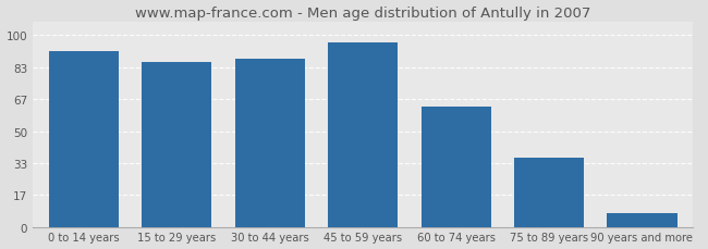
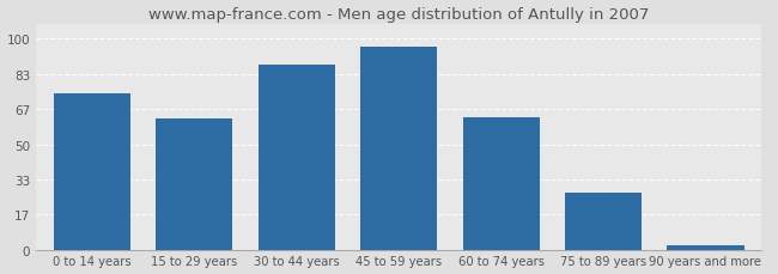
0 to 14 years: 92 -> 74
15 to 29 years: 86 -> 62
75 to 89 years: 36 -> 27
90 years and more: 7 -> 2
